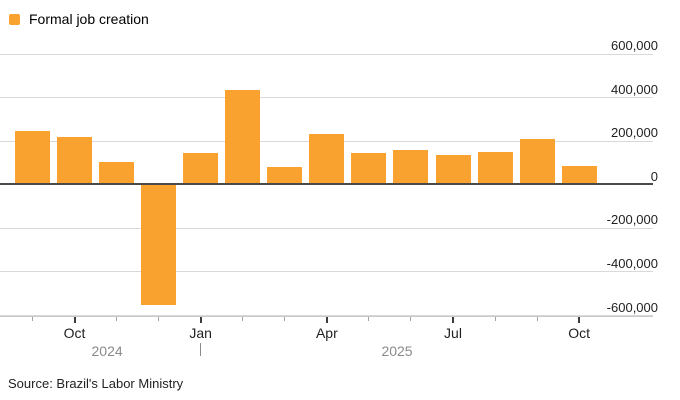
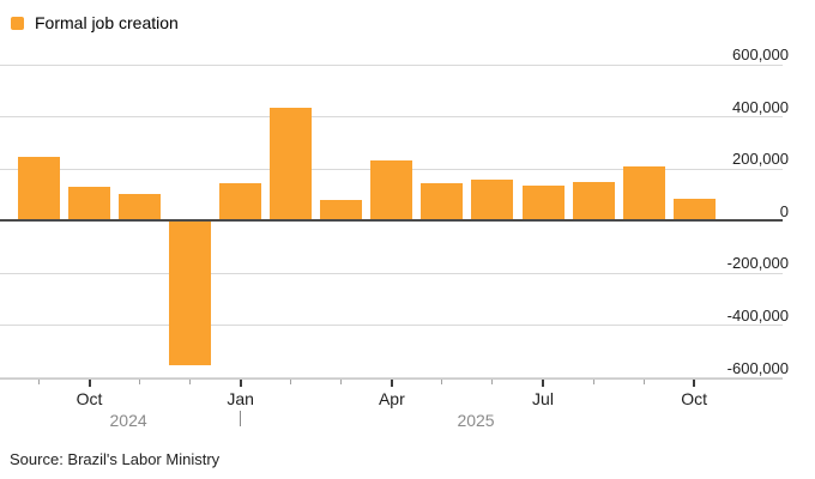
Oct 2024: 220000 -> 130000
